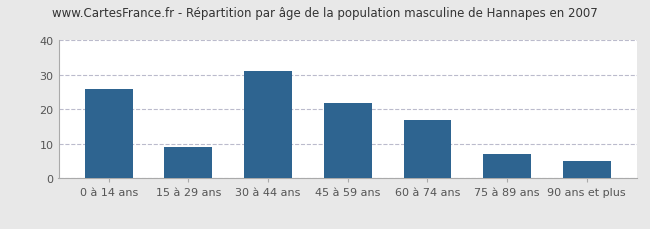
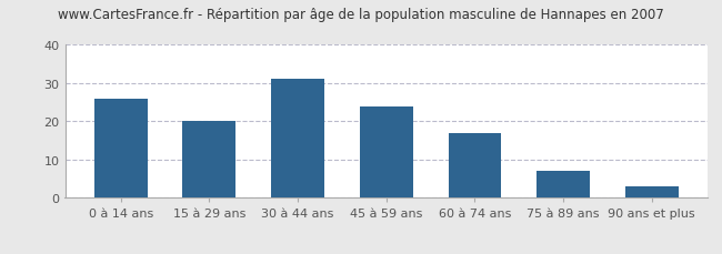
15 à 29 ans: 9 -> 20
45 à 59 ans: 22 -> 24
90 ans et plus: 5 -> 3
